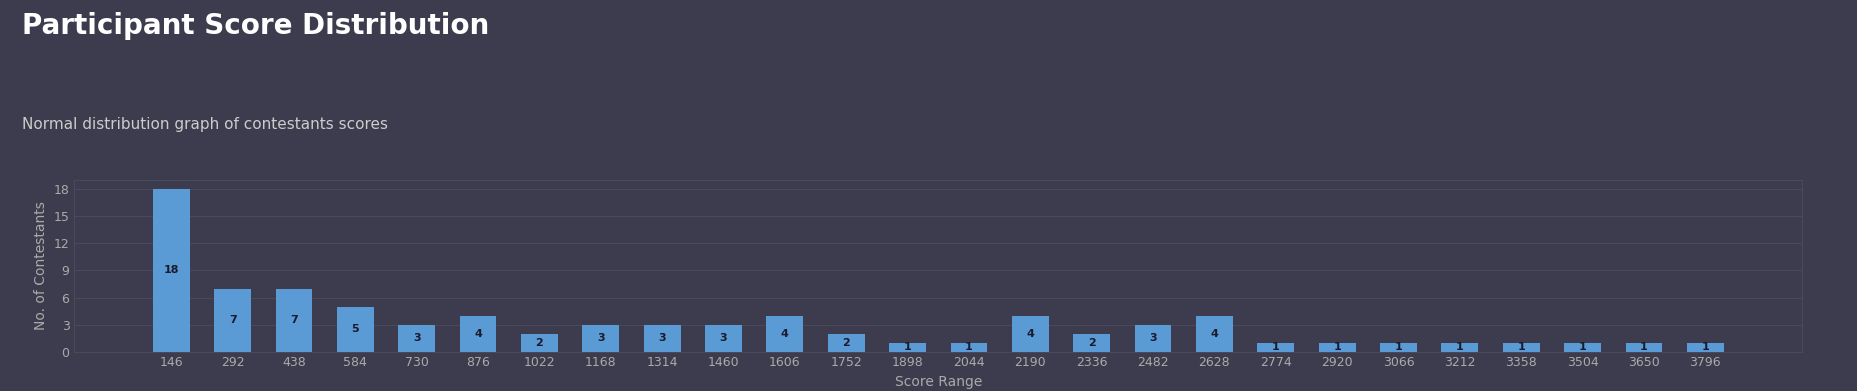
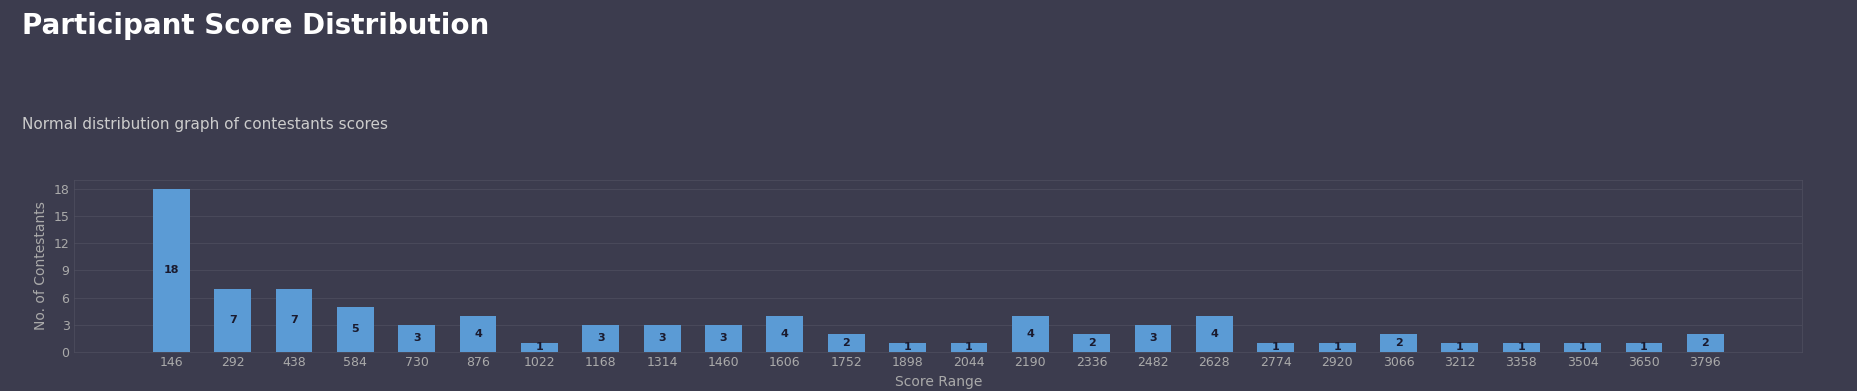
1022: 2 -> 1
3066: 1 -> 2
3796: 1 -> 2
